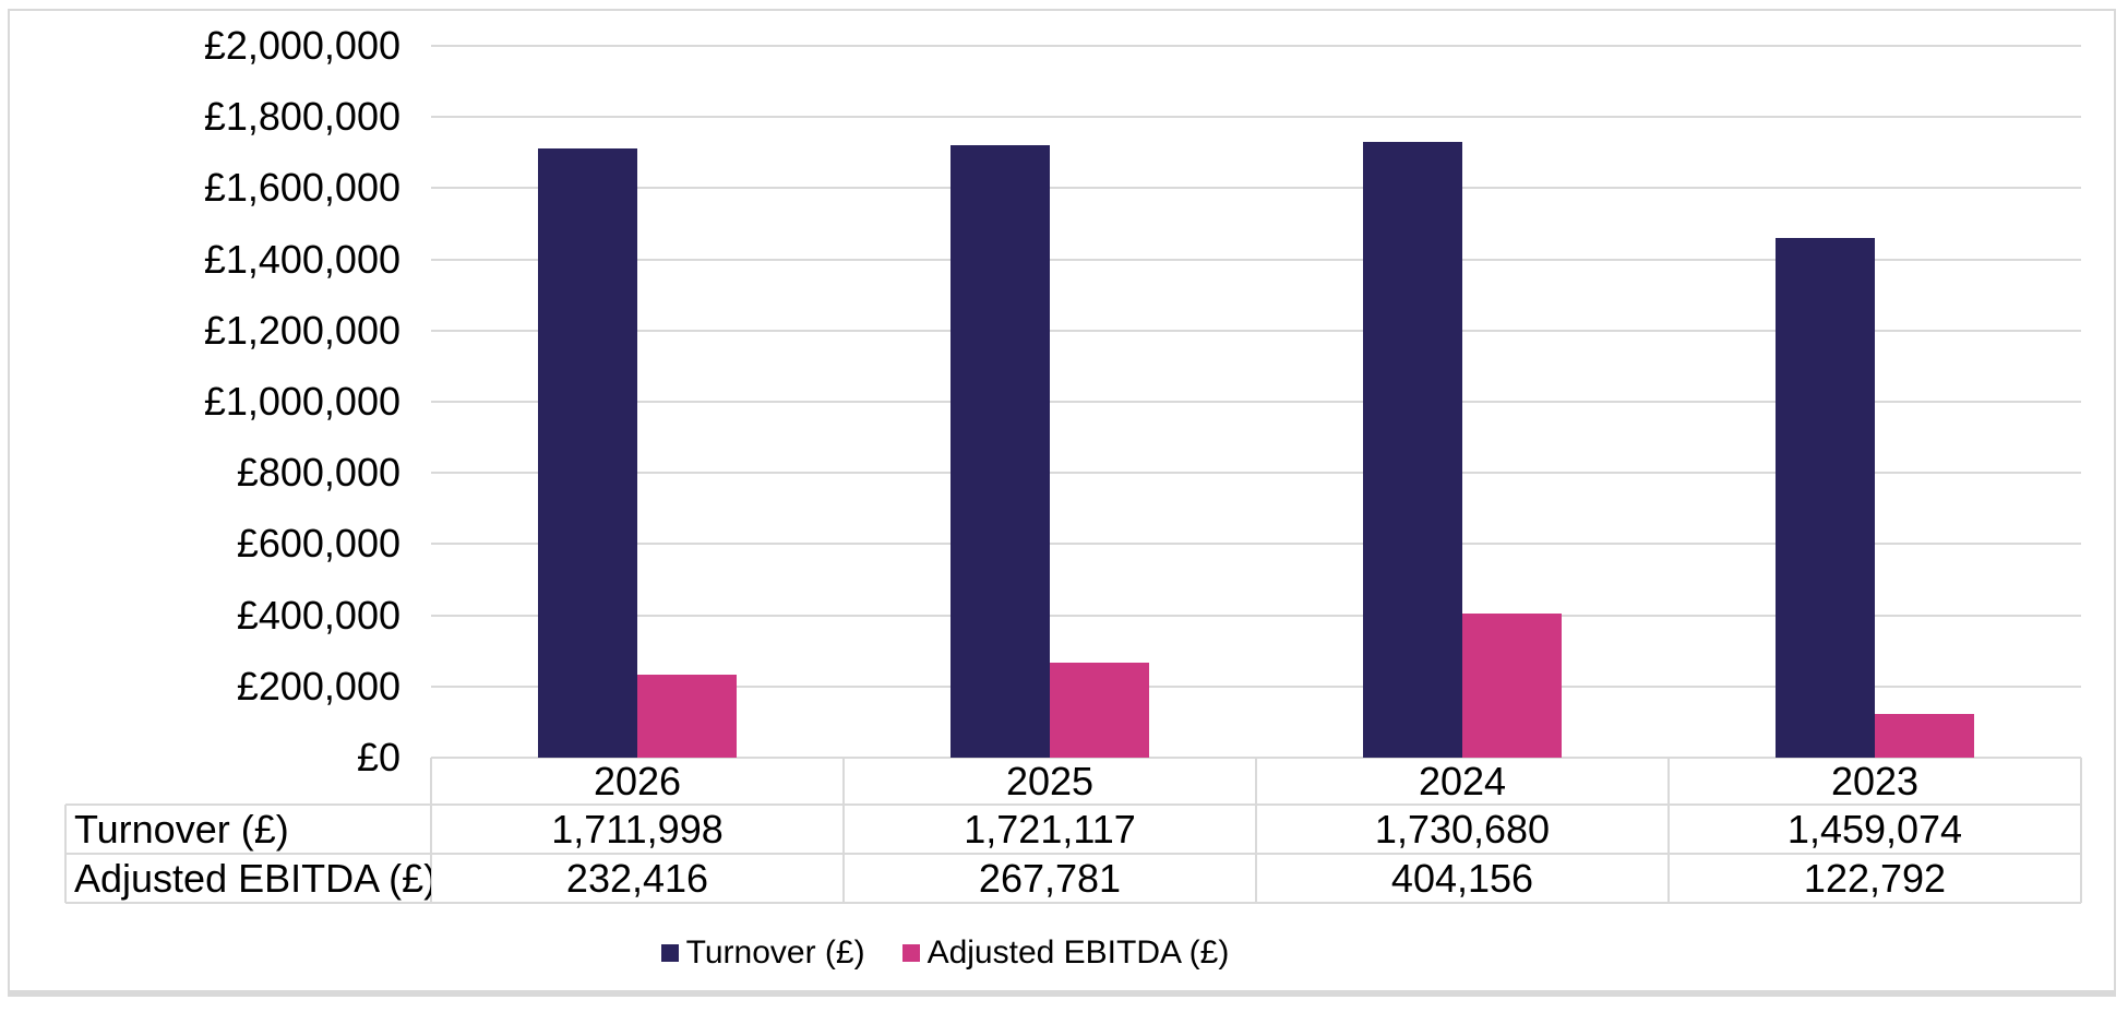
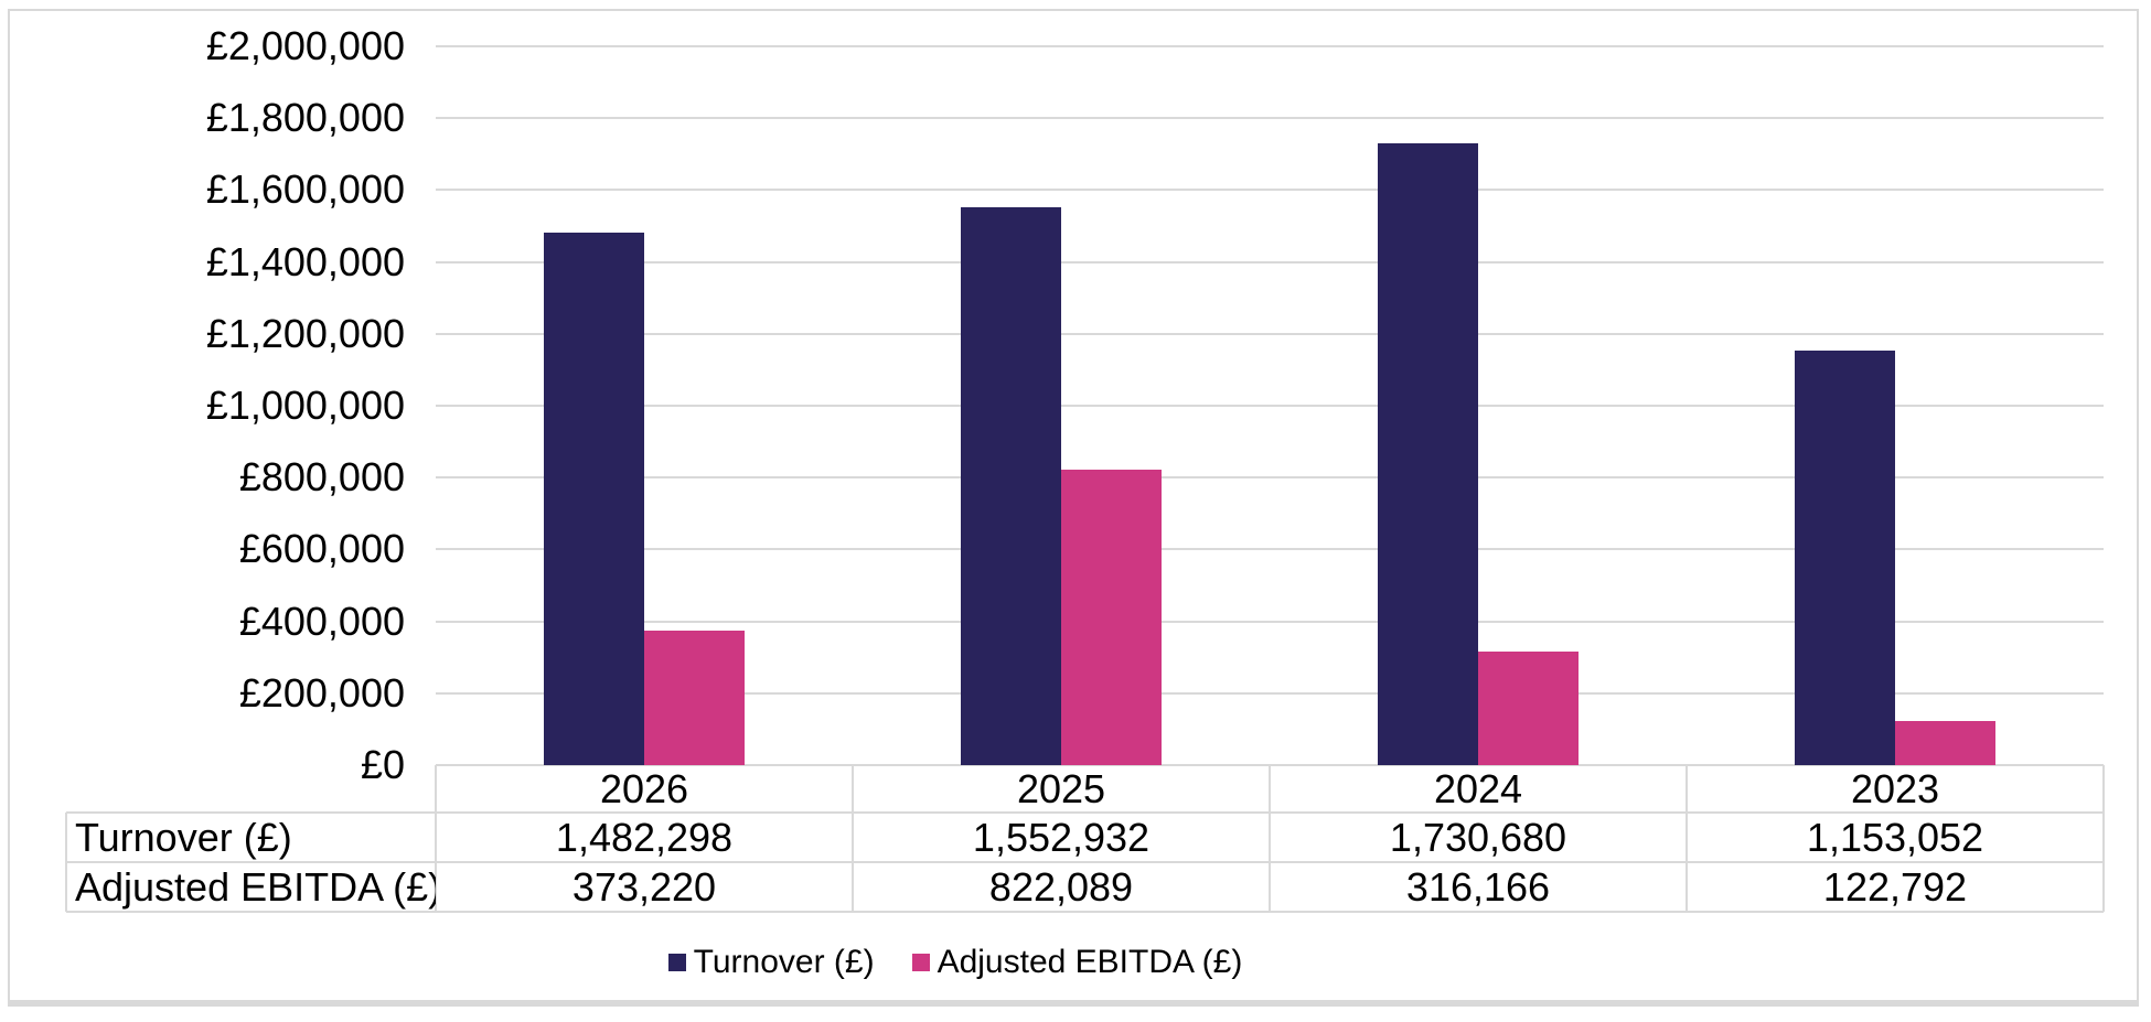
Turnover (£)/2026: 1,711,998 -> 1,482,298
Adjusted EBITDA (£)/2026: 232,416 -> 373,220
Turnover (£)/2025: 1,721,117 -> 1,552,932
Adjusted EBITDA (£)/2025: 267,781 -> 822,089
Adjusted EBITDA (£)/2024: 404,156 -> 316,166
Turnover (£)/2023: 1,459,074 -> 1,153,052
